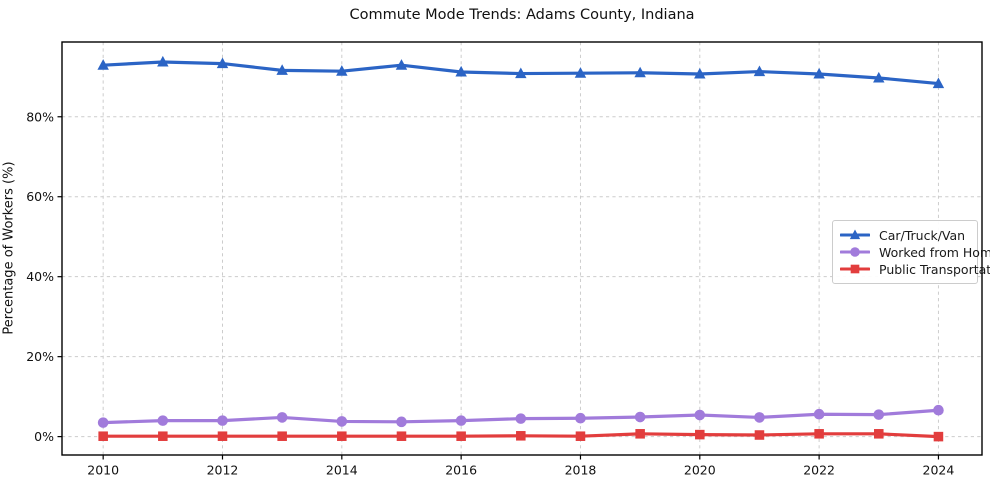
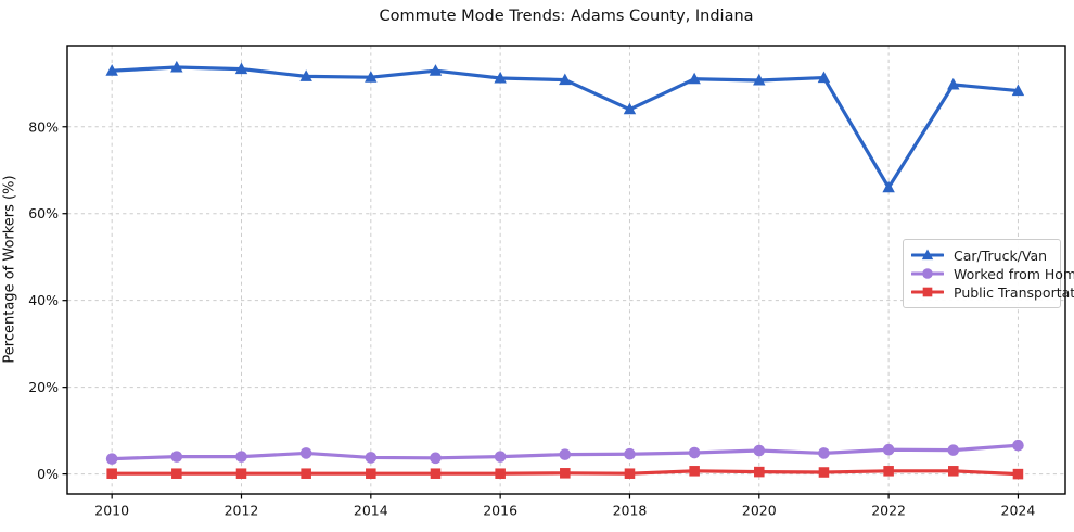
Car/Truck/Van/2018: 91% -> 84%
Car/Truck/Van/2022: 91% -> 66%
